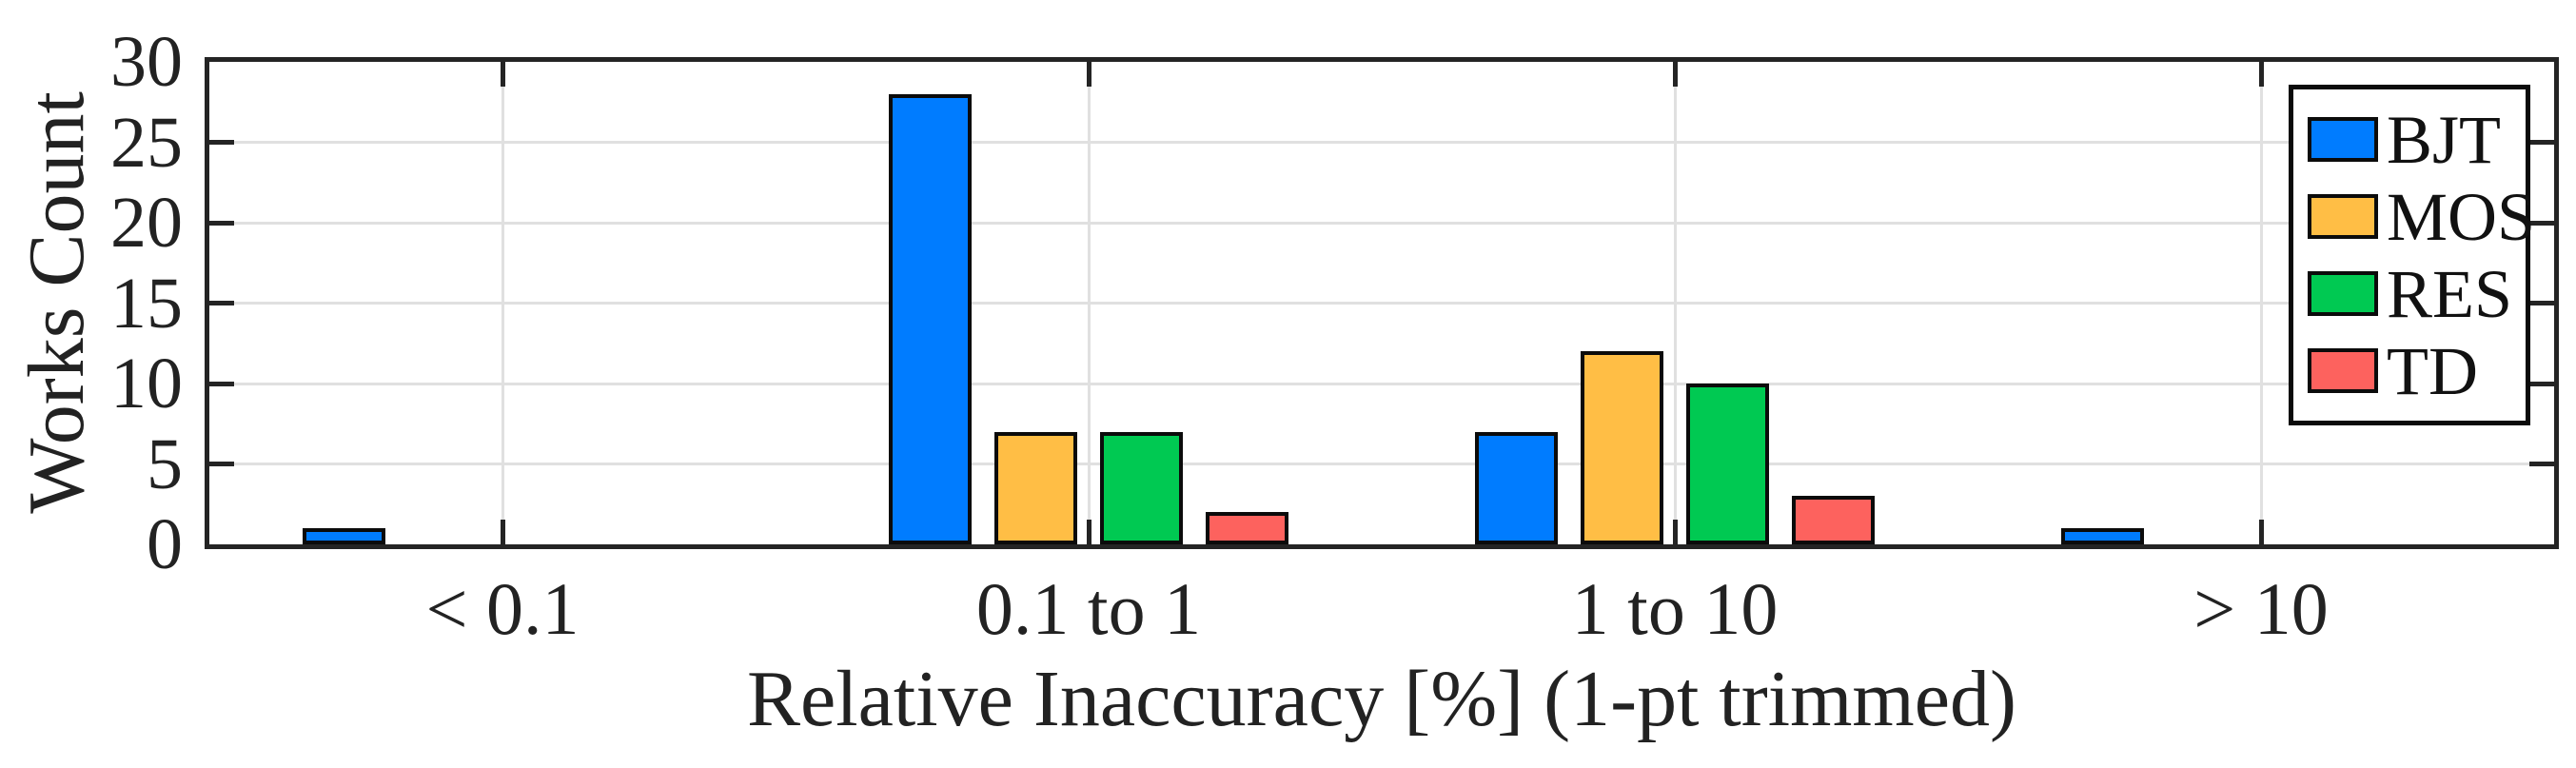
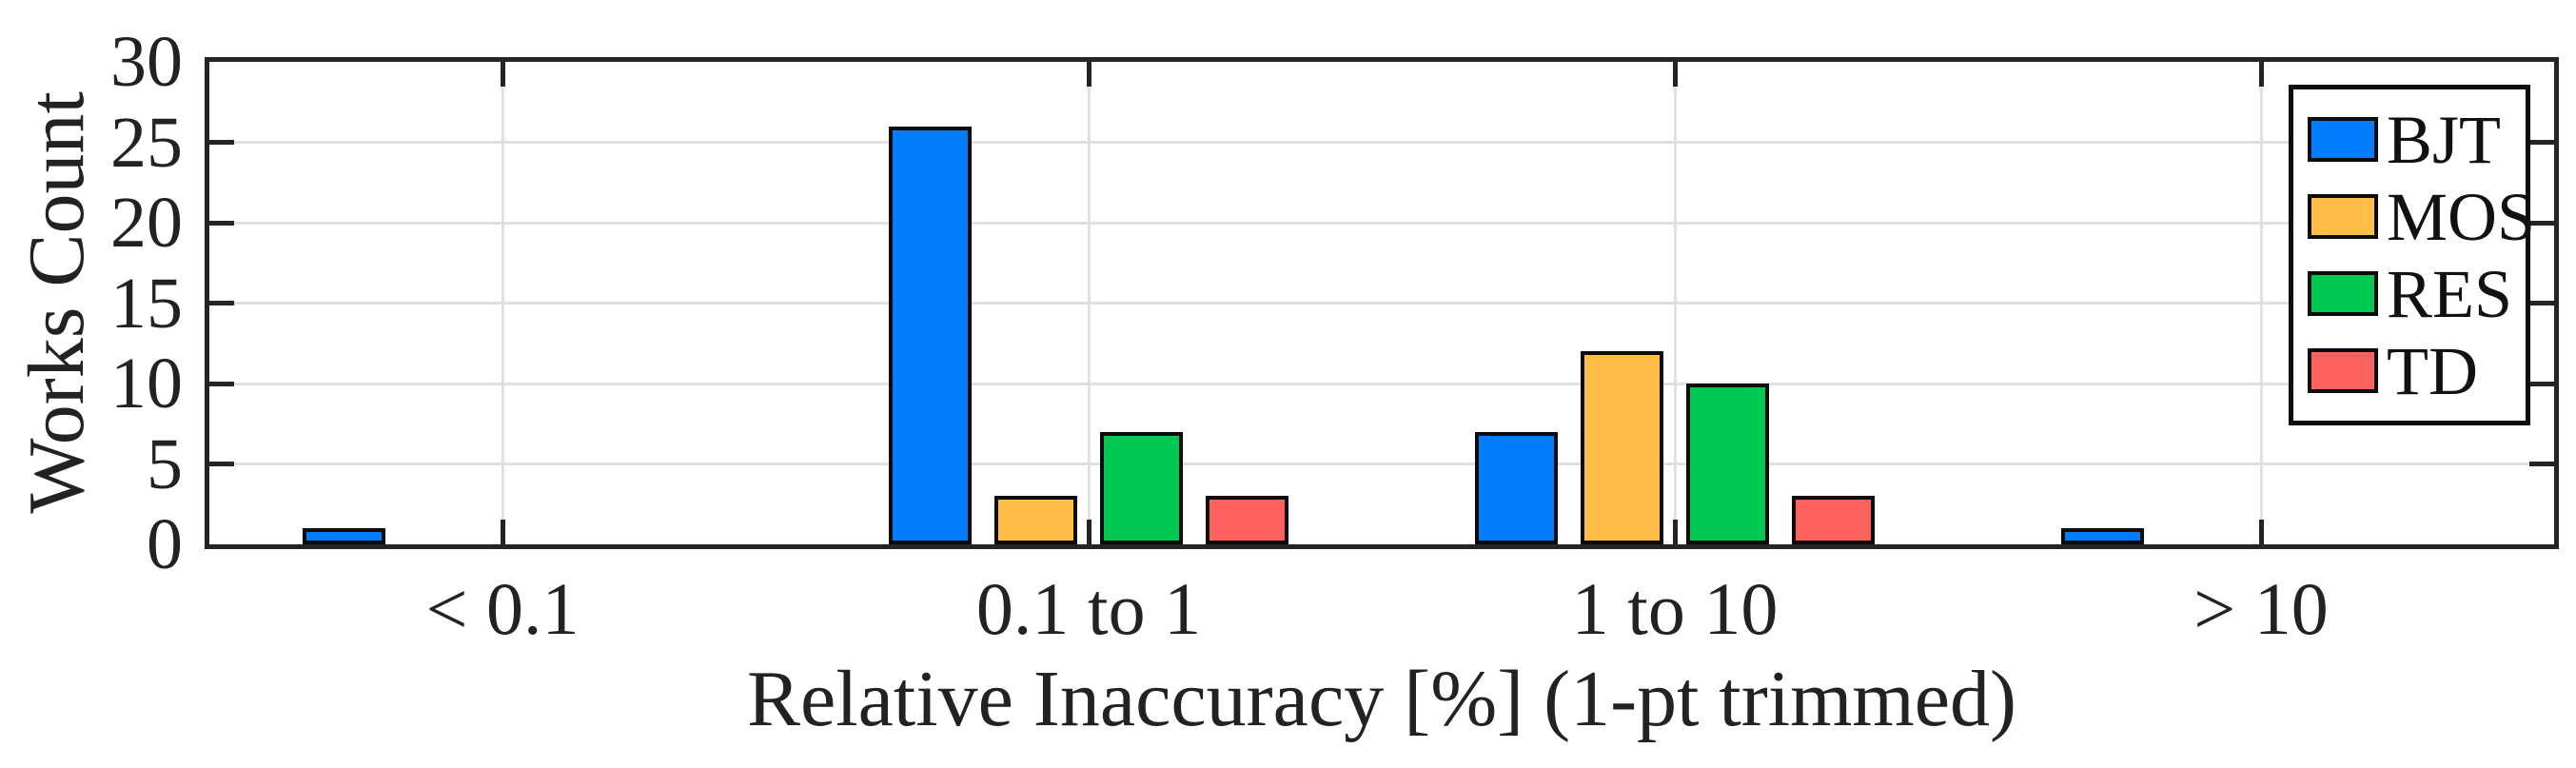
BJT/0.1 to 1: 28 -> 26
MOS/0.1 to 1: 7 -> 3
TD/0.1 to 1: 2 -> 3
